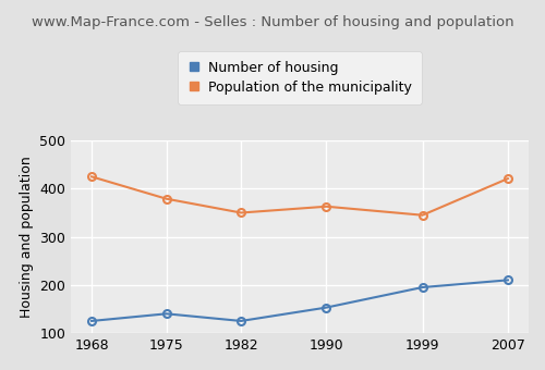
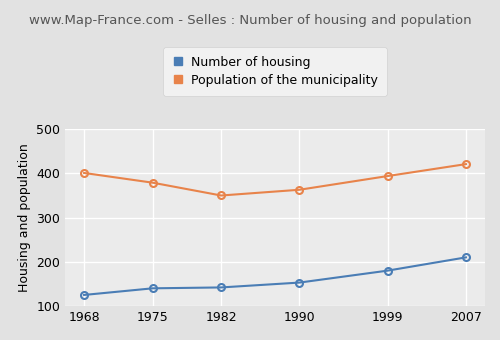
Population of the municipality/1968: 425 -> 401
Number of housing/1982: 125 -> 142
Number of housing/1999: 195 -> 180
Population of the municipality/1999: 345 -> 394
